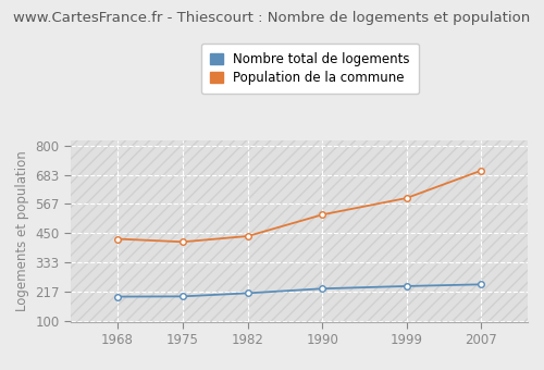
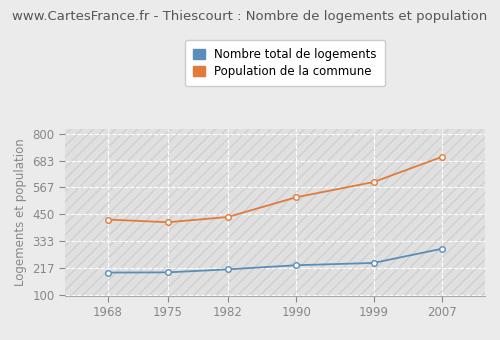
Nombre total de logements/2007: 245 -> 300
